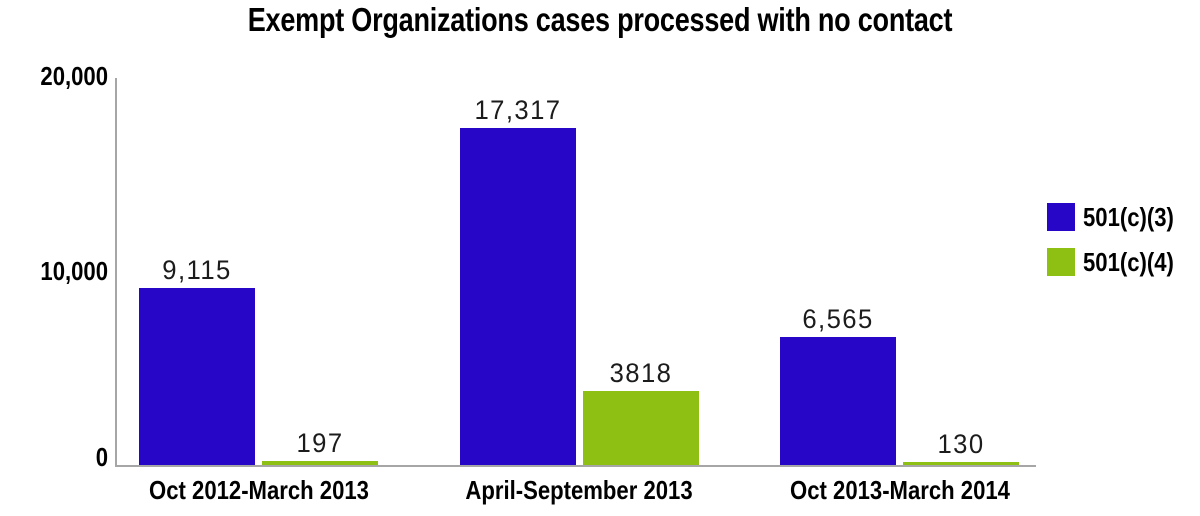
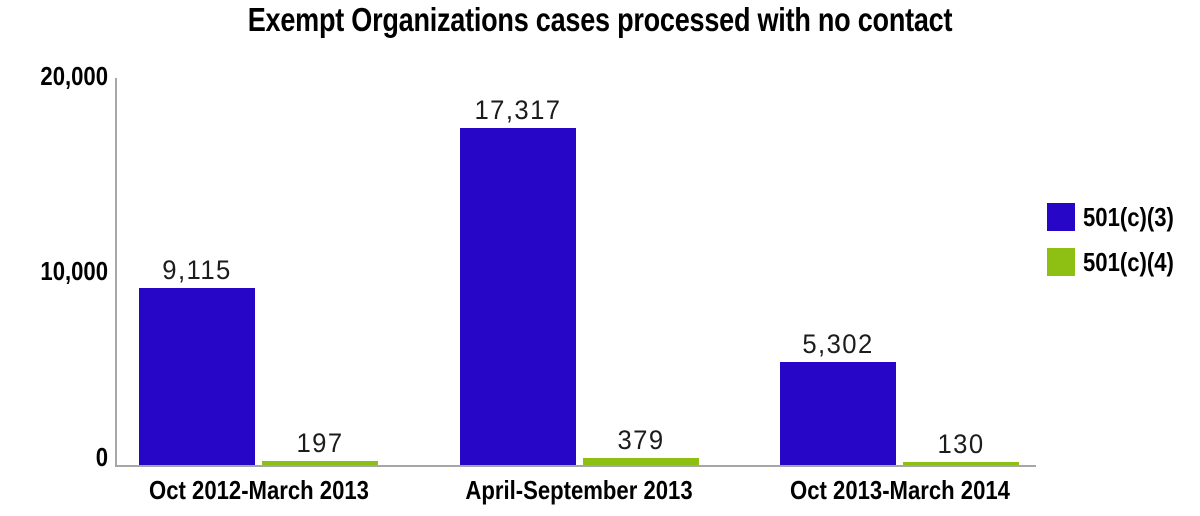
501(c)(4)/April-September 2013: 3818 -> 379
501(c)(3)/Oct 2013-March 2014: 6,565 -> 5,302
